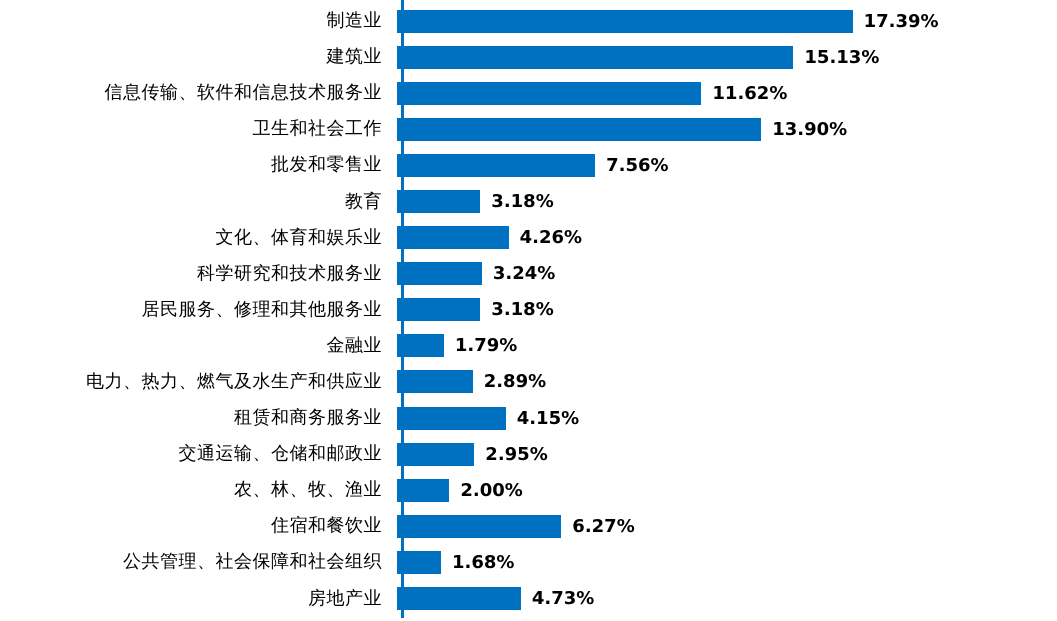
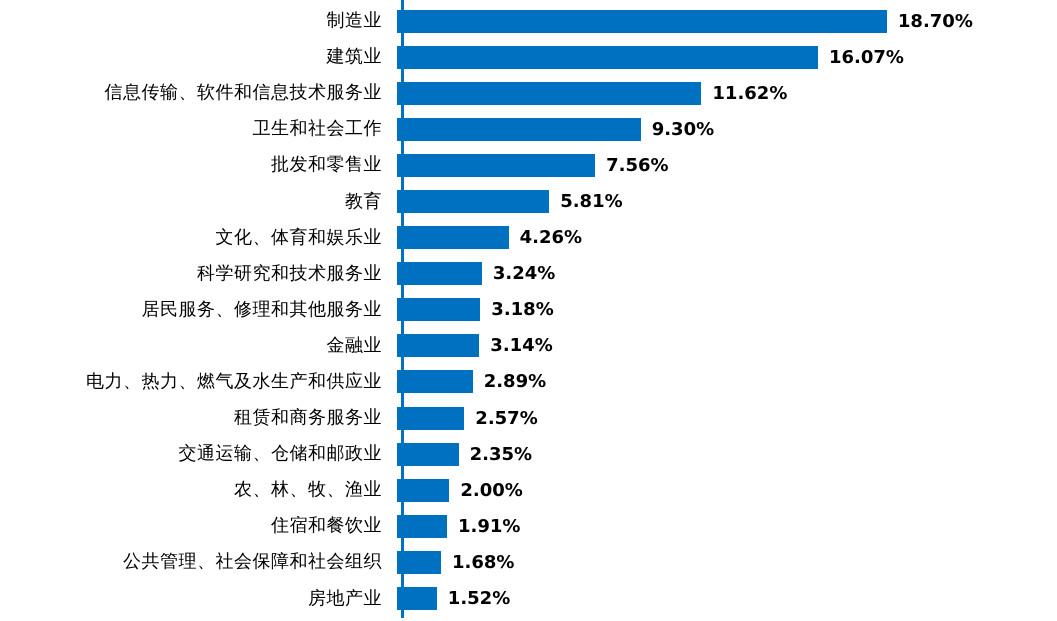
制造业: 17.39% -> 18.70%
建筑业: 15.13% -> 16.07%
卫生和社会工作: 13.90% -> 9.30%
教育: 3.18% -> 5.81%
金融业: 1.79% -> 3.14%
租赁和商务服务业: 4.15% -> 2.57%
交通运输、仓储和邮政业: 2.95% -> 2.35%
住宿和餐饮业: 6.27% -> 1.91%
房地产业: 4.73% -> 1.52%
